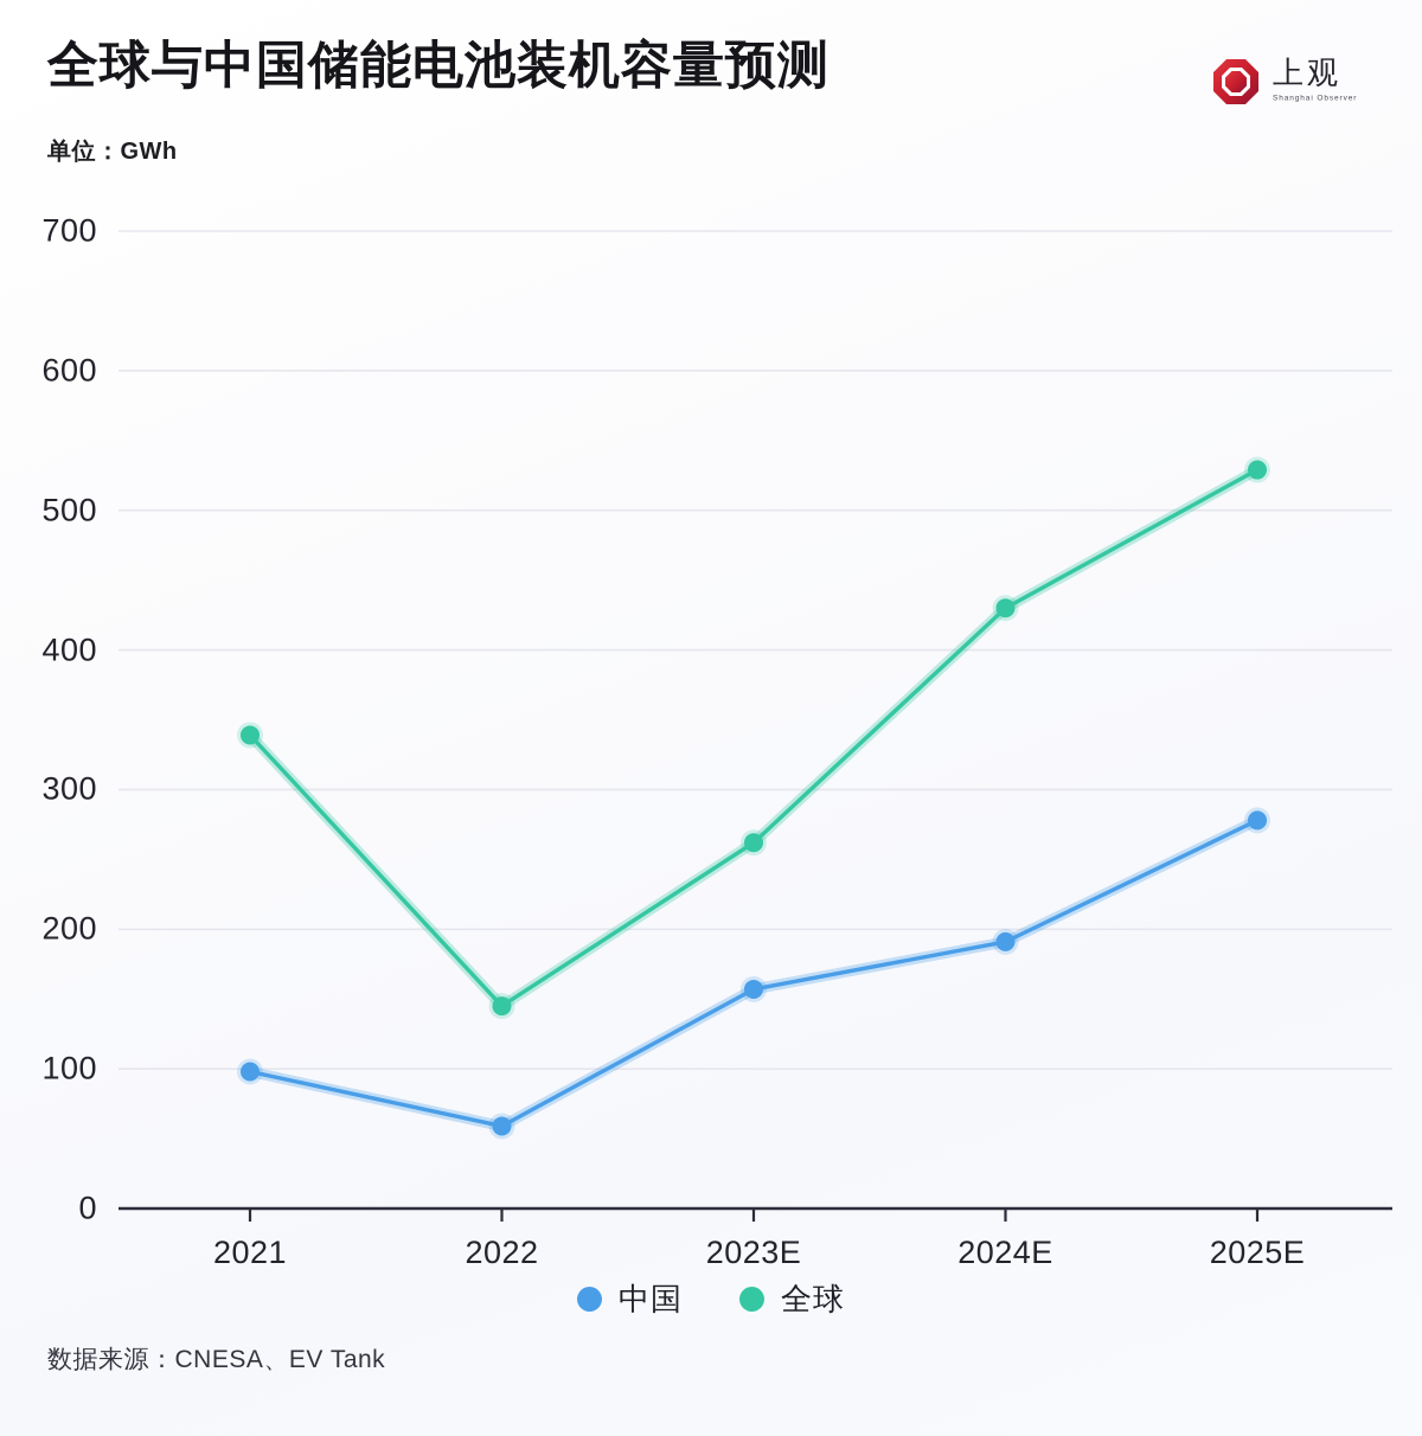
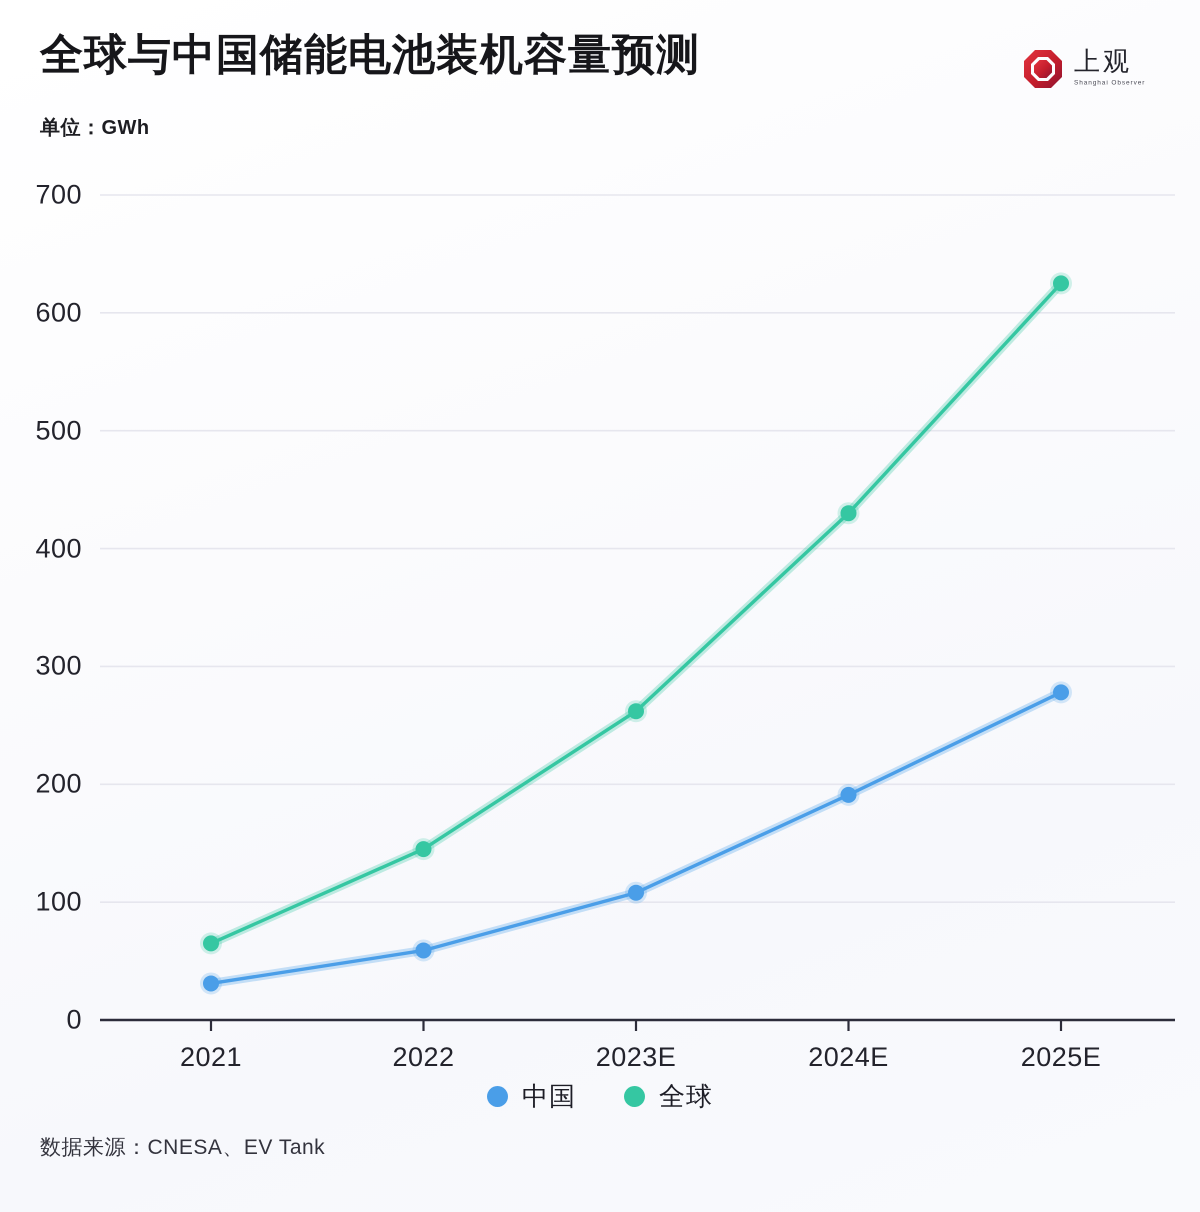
中国/2021: 98 -> 31
全球/2021: 339 -> 65
中国/2023E: 157 -> 108
全球/2025E: 529 -> 625
